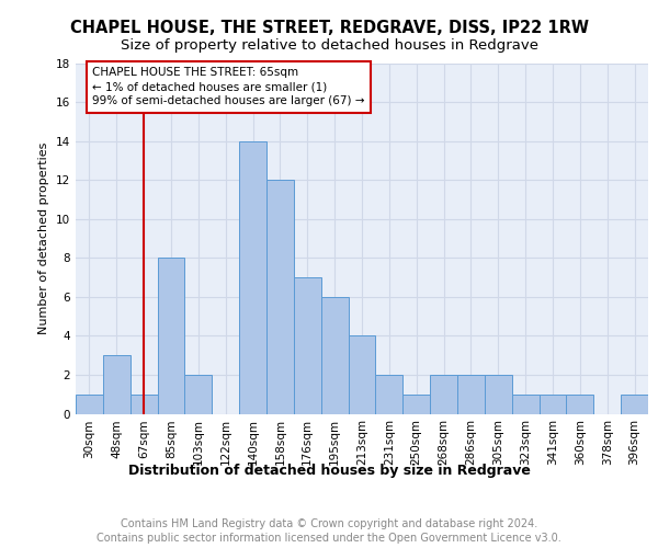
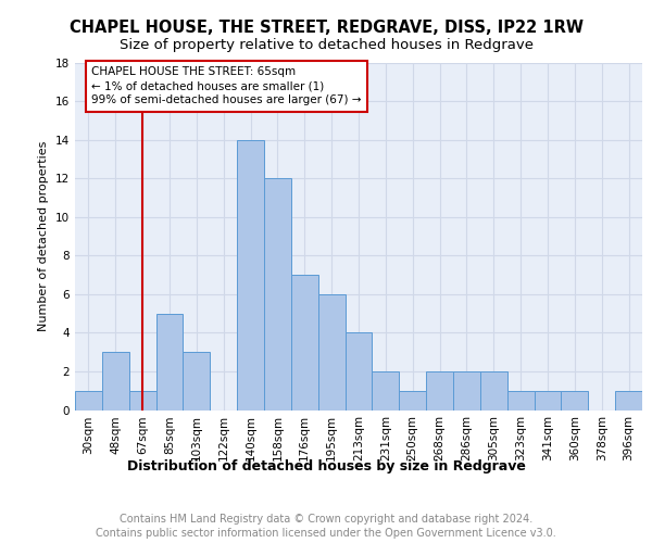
85sqm: 8 -> 5
103sqm: 2 -> 3
